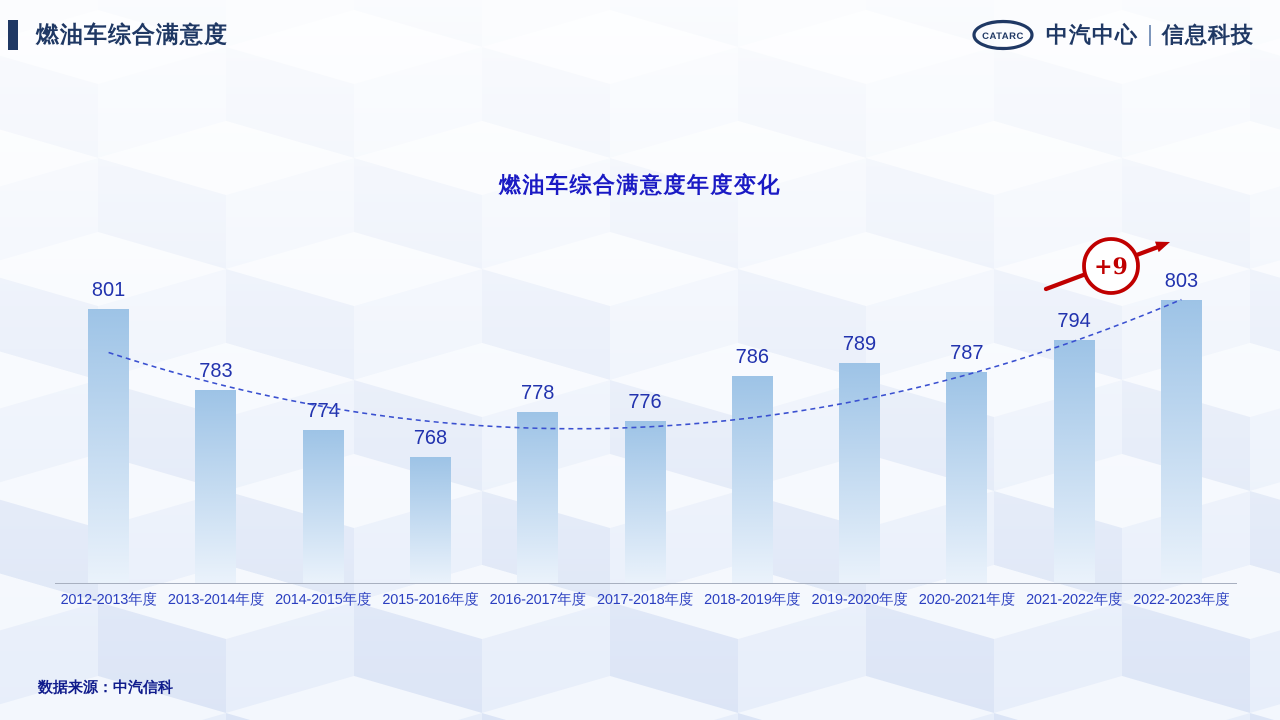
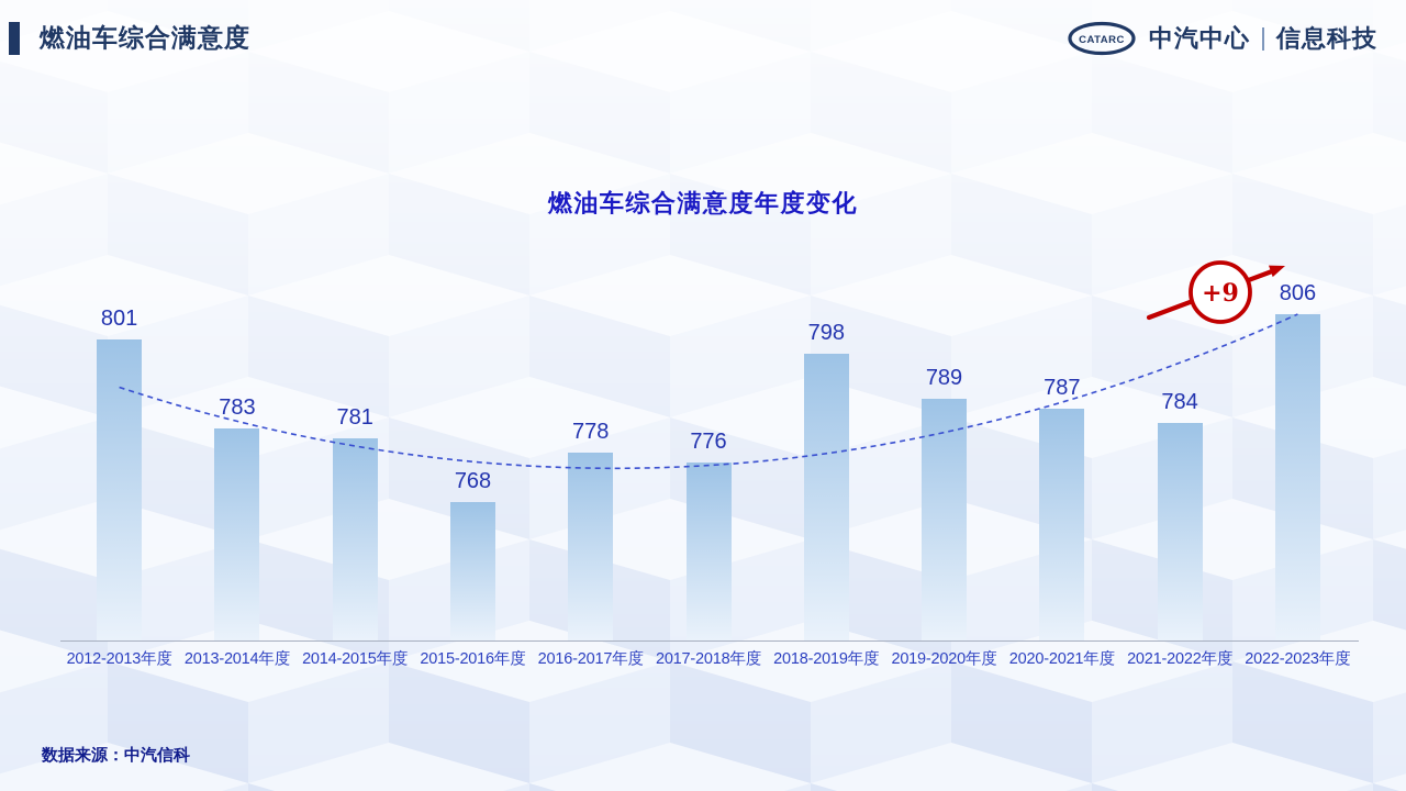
2014-2015年度: 774 -> 781
2018-2019年度: 786 -> 798
2021-2022年度: 794 -> 784
2022-2023年度: 803 -> 806
